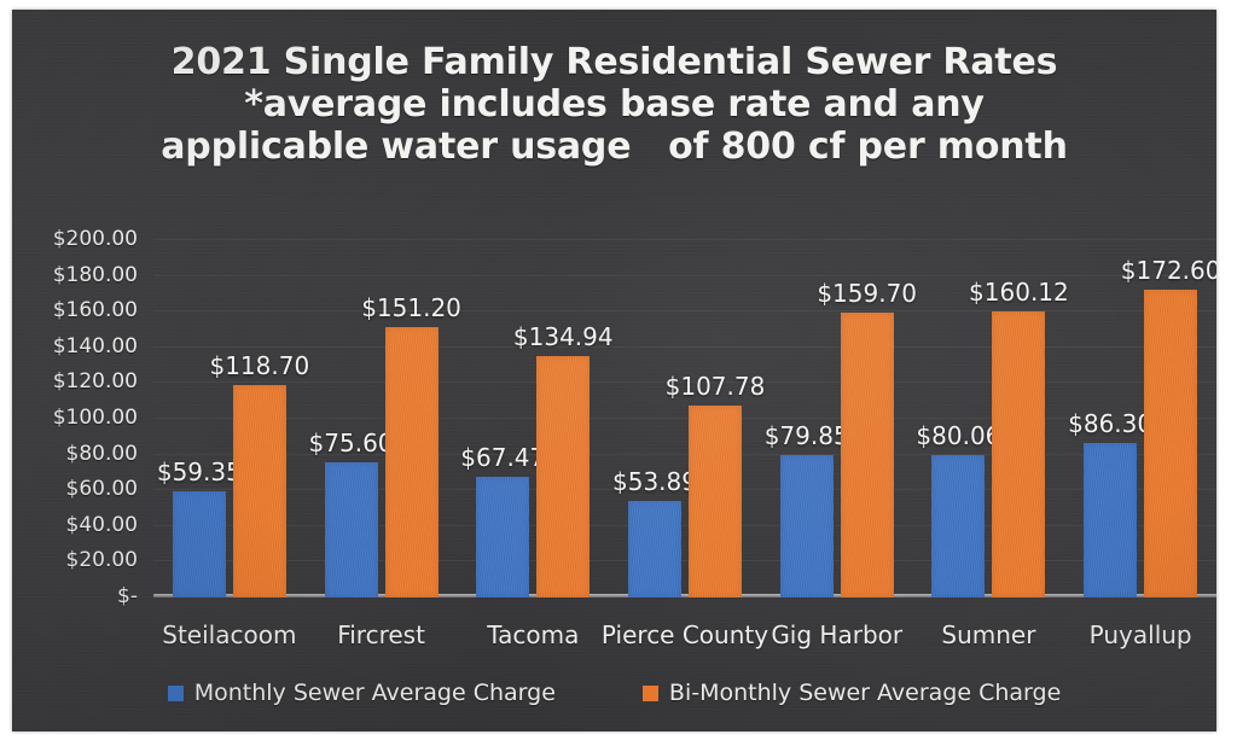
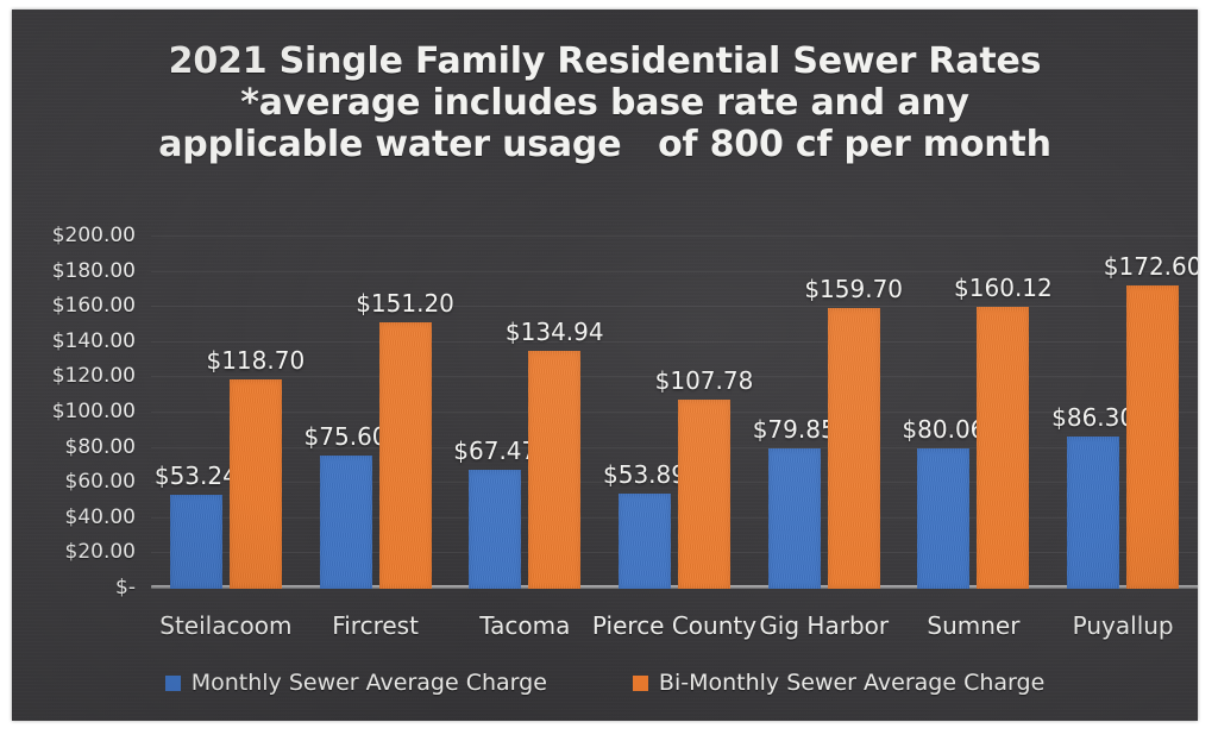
Monthly Sewer Average Charge/Steilacoom: $59.35 -> $53.24
